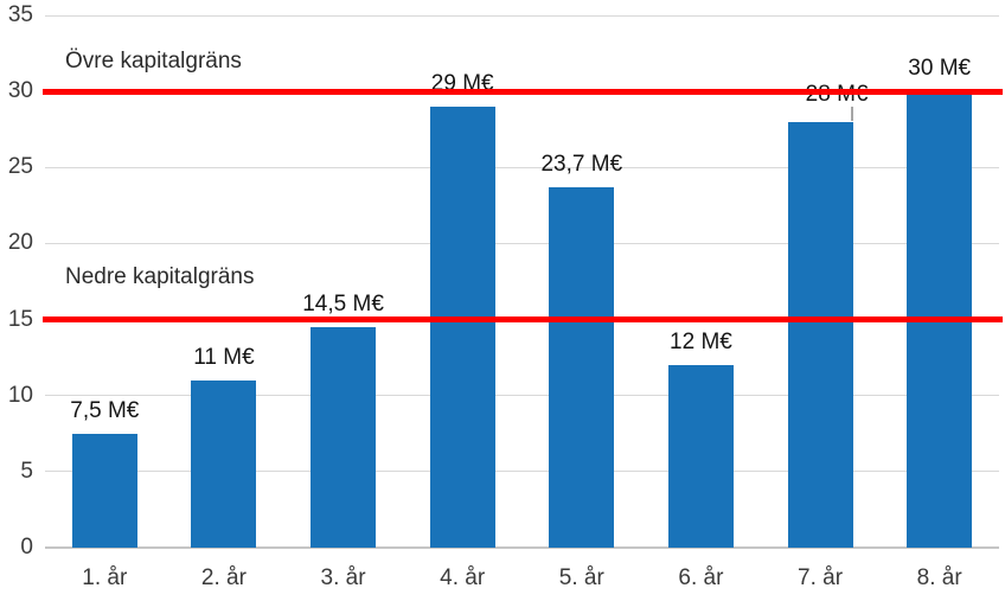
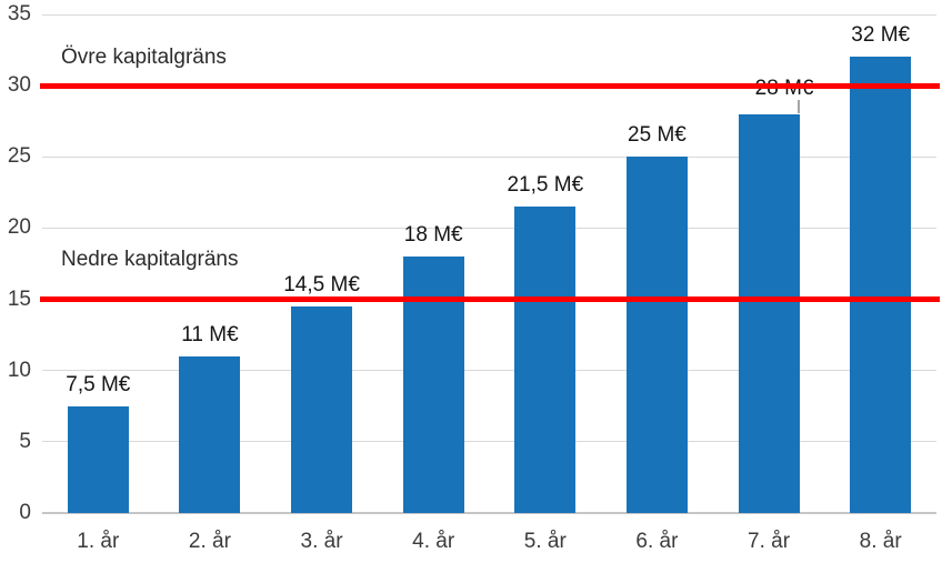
4. år: 29 -> 18
5. år: 23,7 -> 21,5
6. år: 12 -> 25
8. år: 30 -> 32
